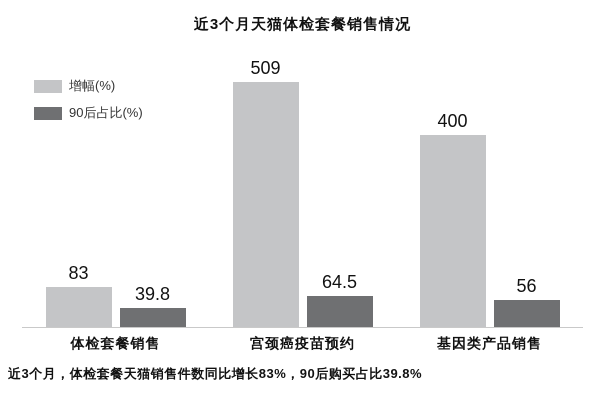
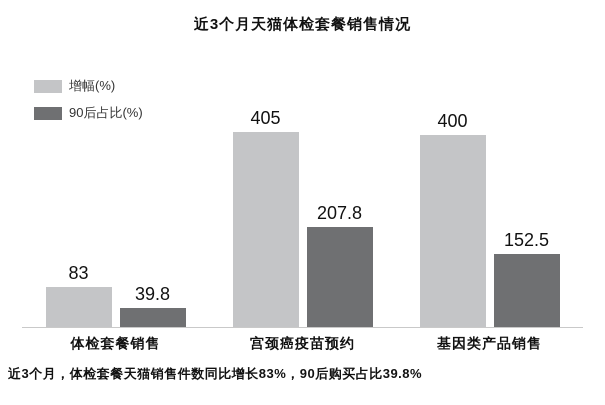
增幅(%)/宫颈癌疫苗预约: 509 -> 405
90后占比(%)/宫颈癌疫苗预约: 64.5 -> 207.8
90后占比(%)/基因类产品销售: 56 -> 152.5
